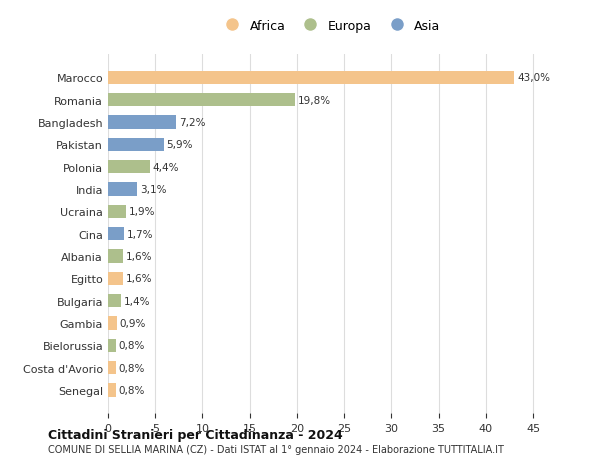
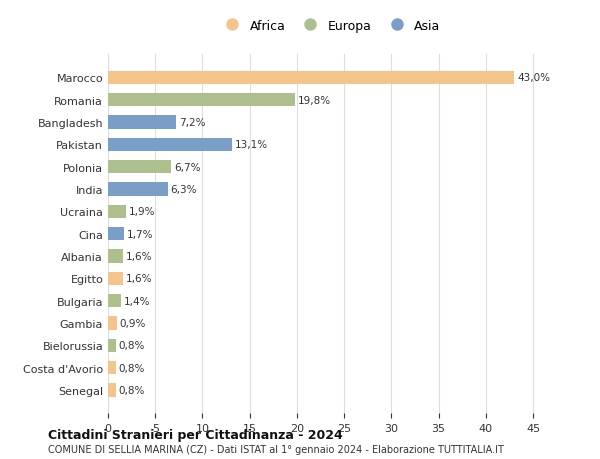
Pakistan: 5,9% -> 13,1%
Polonia: 4,4% -> 6,7%
India: 3,1% -> 6,3%
